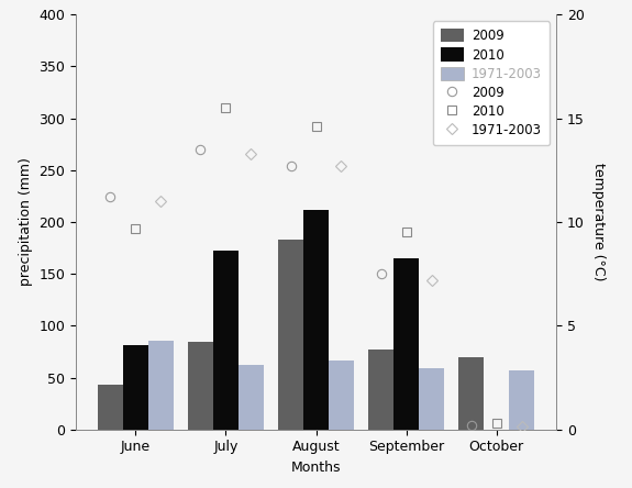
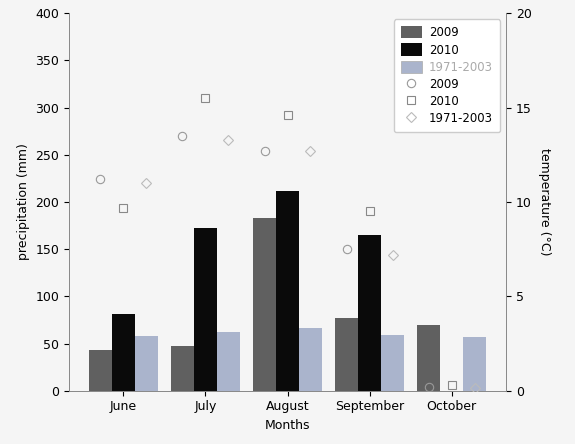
1971-2003/June: 86 -> 58
2009/July: 84 -> 47
